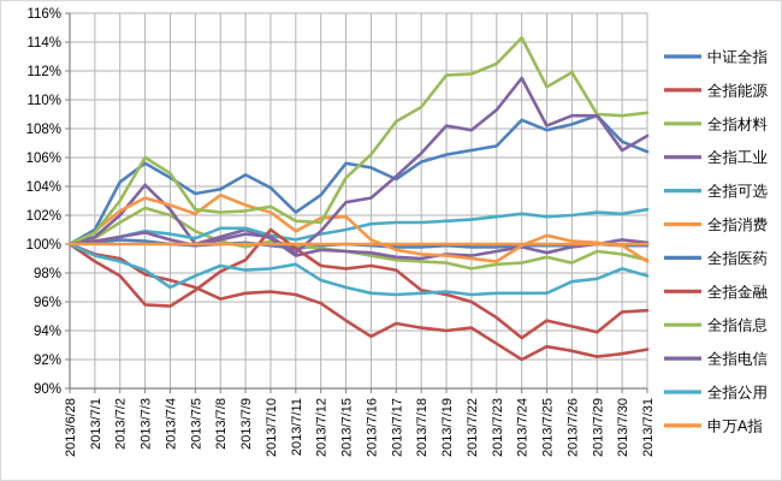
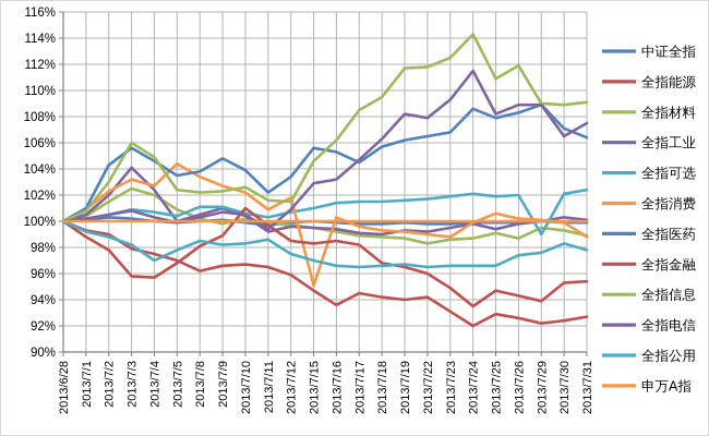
全指消费/2013/7/5: 102.1% -> 104.4%
全指消费/2013/7/15: 101.9% -> 95.1%
全指可选/2013/7/29: 102.2% -> 99.0%
